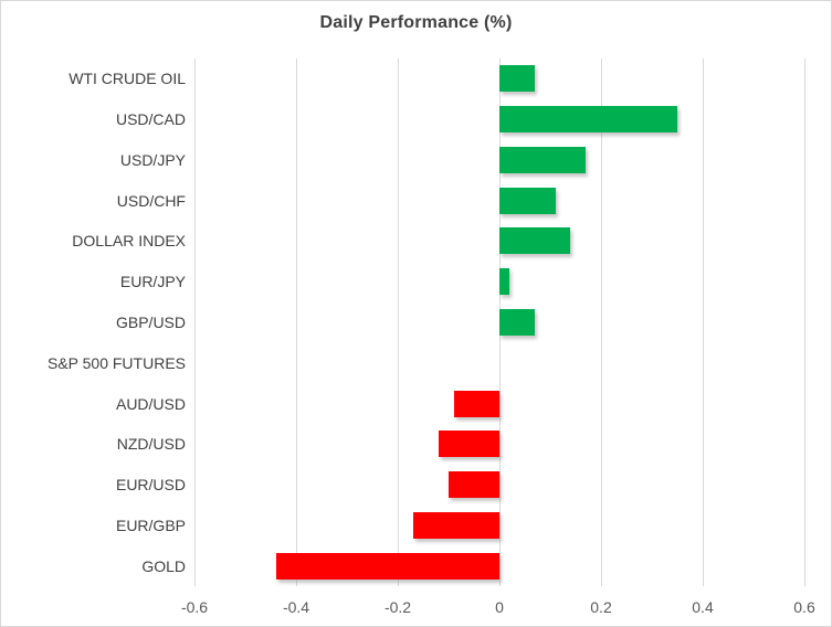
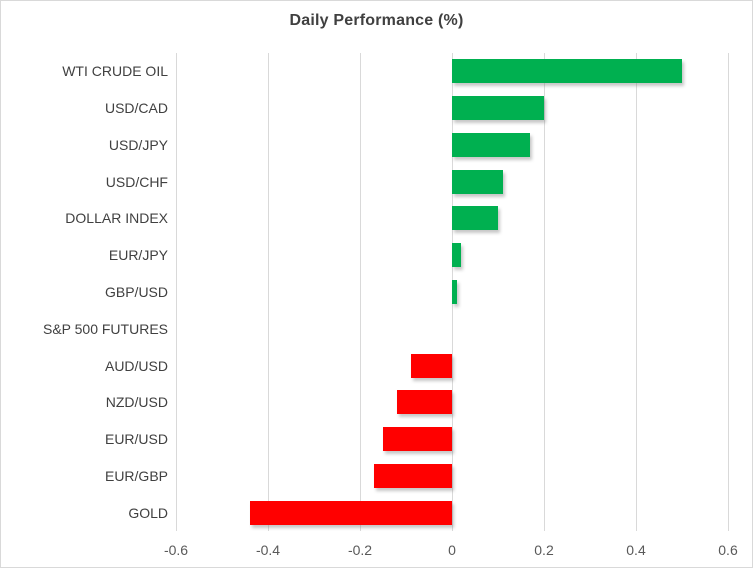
WTI CRUDE OIL: 0.07 -> 0.50
USD/CAD: 0.35 -> 0.20
DOLLAR INDEX: 0.14 -> 0.10
GBP/USD: 0.07 -> 0.01
EUR/USD: -0.10 -> -0.15
